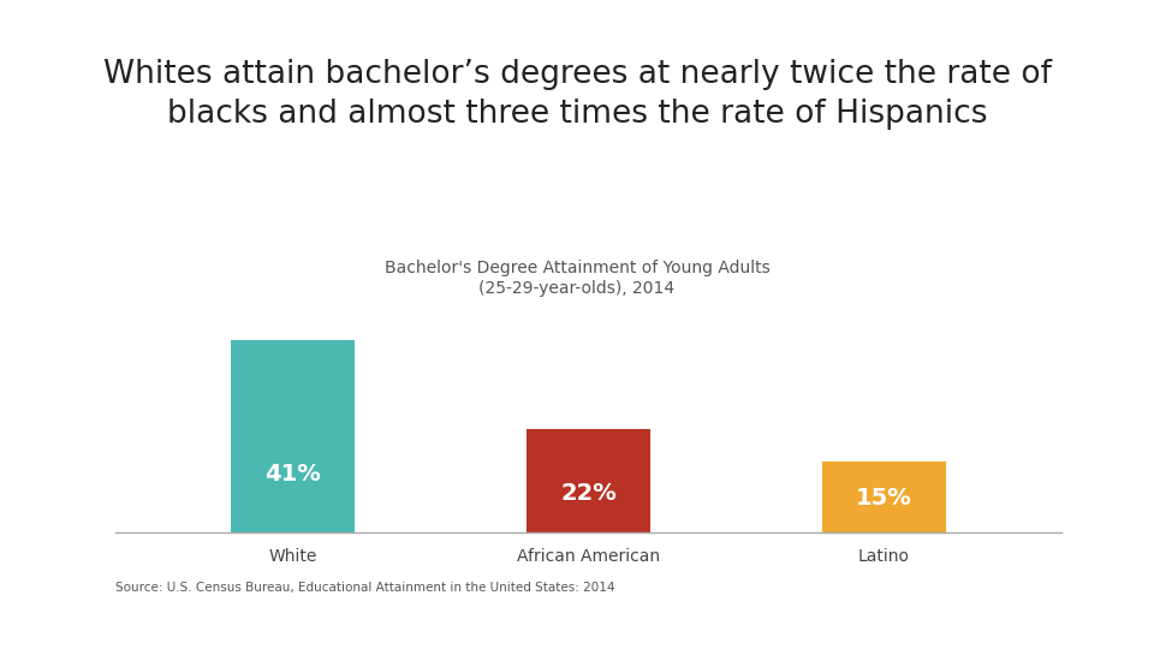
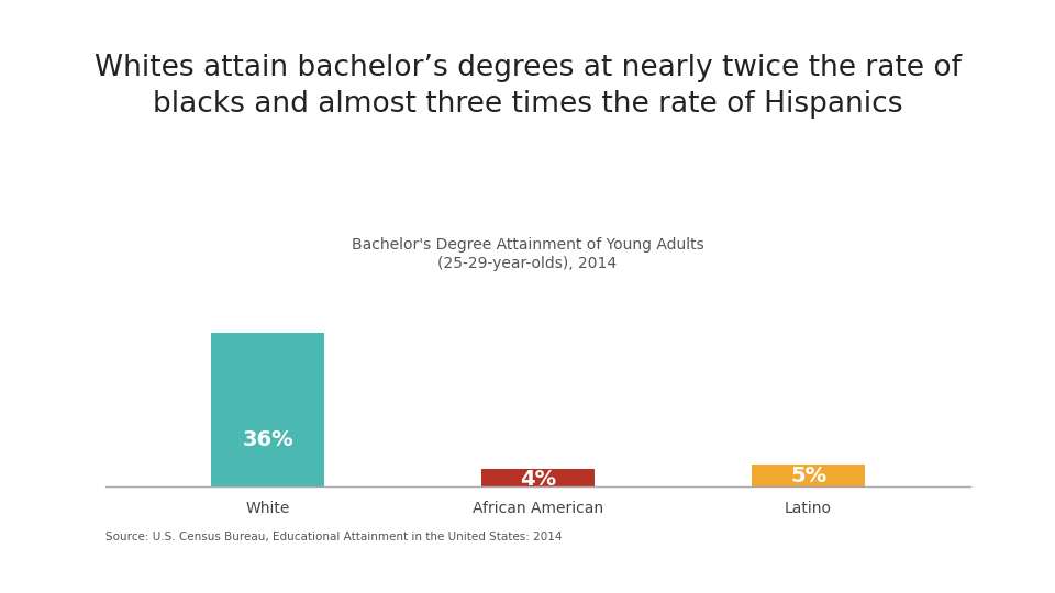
White: 41% -> 36%
African American: 22% -> 4%
Latino: 15% -> 5%
